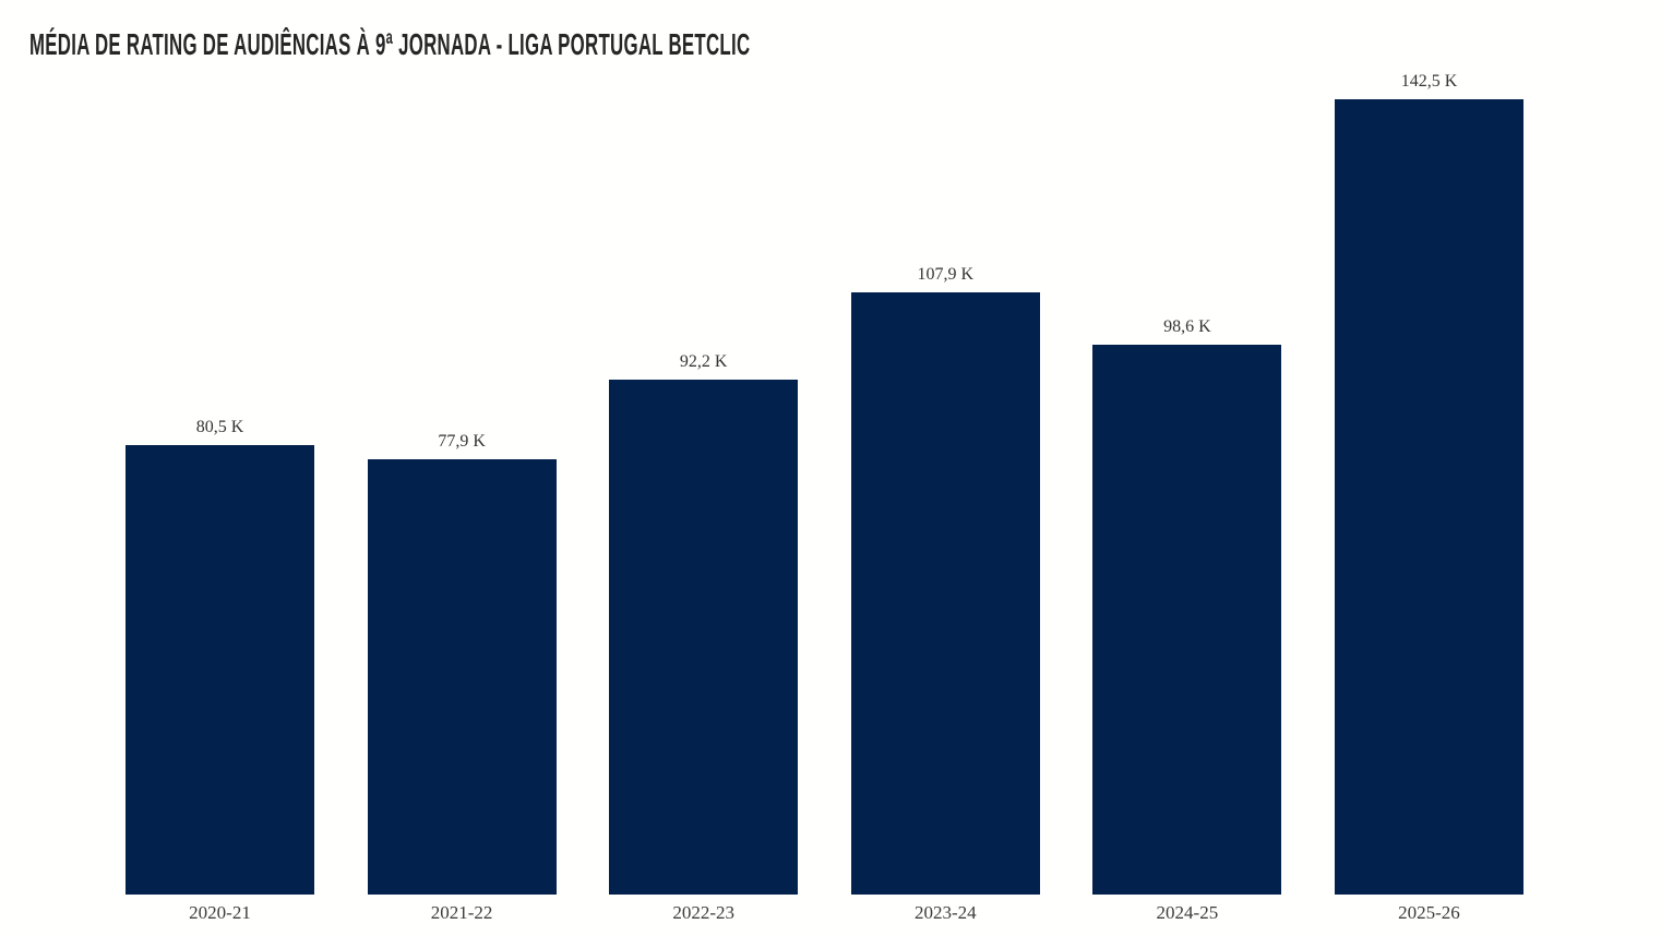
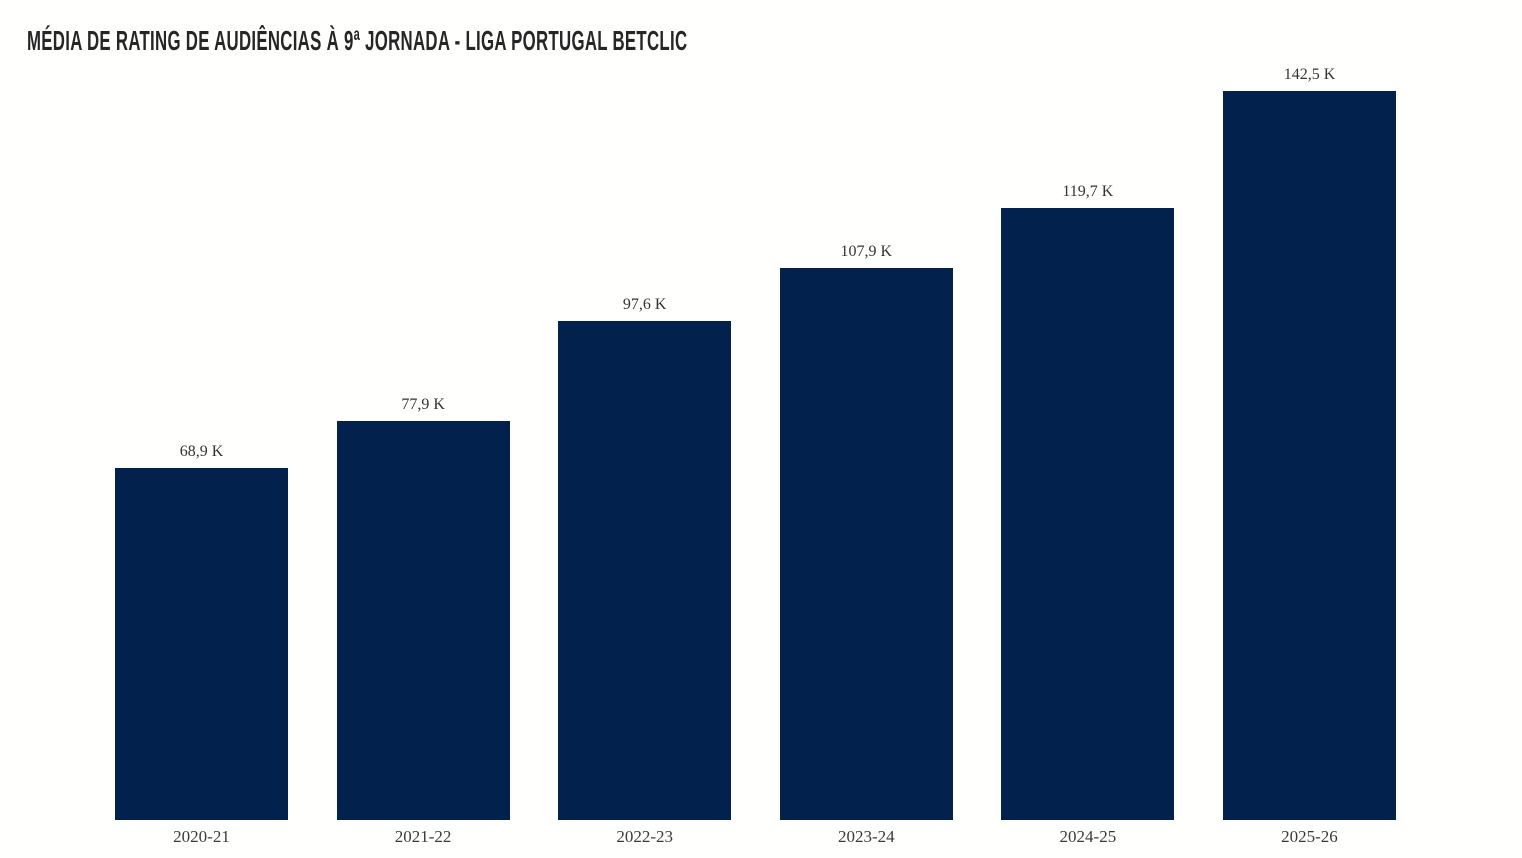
2020-21: 80,5 -> 68,9
2022-23: 92,2 -> 97,6
2024-25: 98,6 -> 119,7
